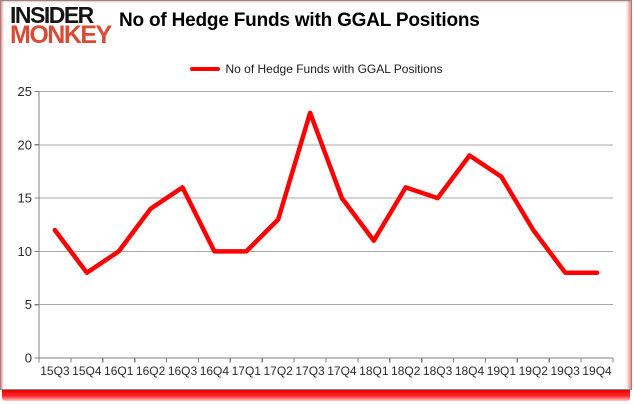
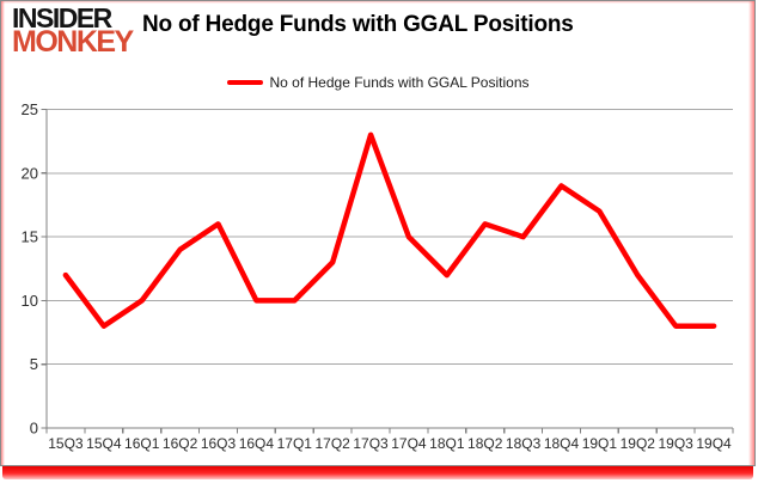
18Q1: 11 -> 12
